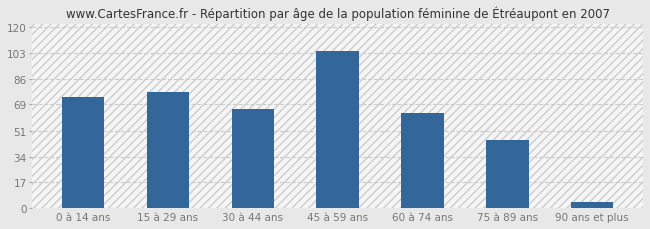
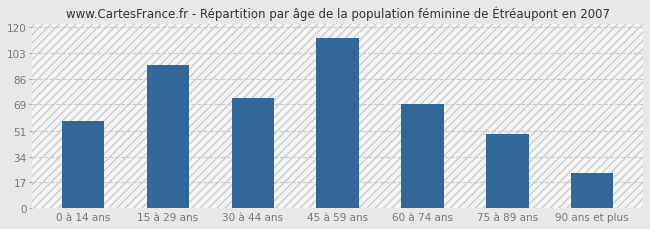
0 à 14 ans: 74 -> 58
15 à 29 ans: 77 -> 95
30 à 44 ans: 66 -> 73
45 à 59 ans: 104 -> 113
60 à 74 ans: 63 -> 69
75 à 89 ans: 45 -> 49
90 ans et plus: 4 -> 23
